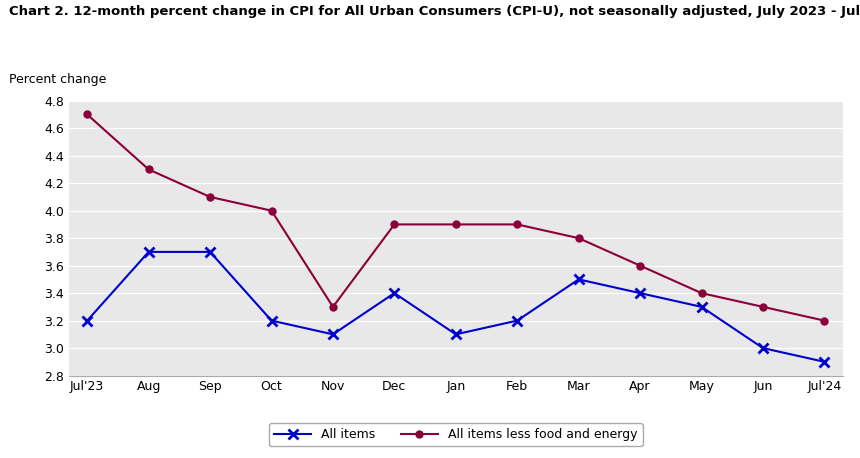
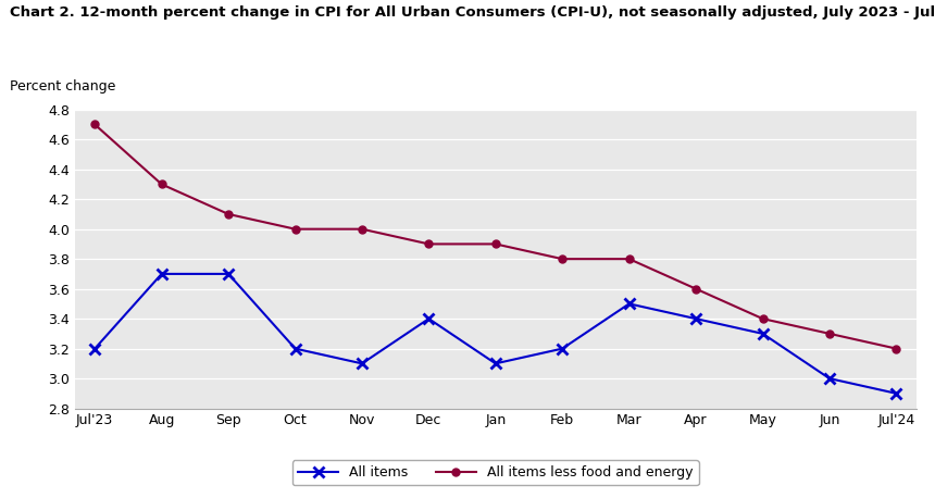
All items less food and energy/Nov: 3.3 -> 4.0
All items less food and energy/Feb: 3.9 -> 3.8
